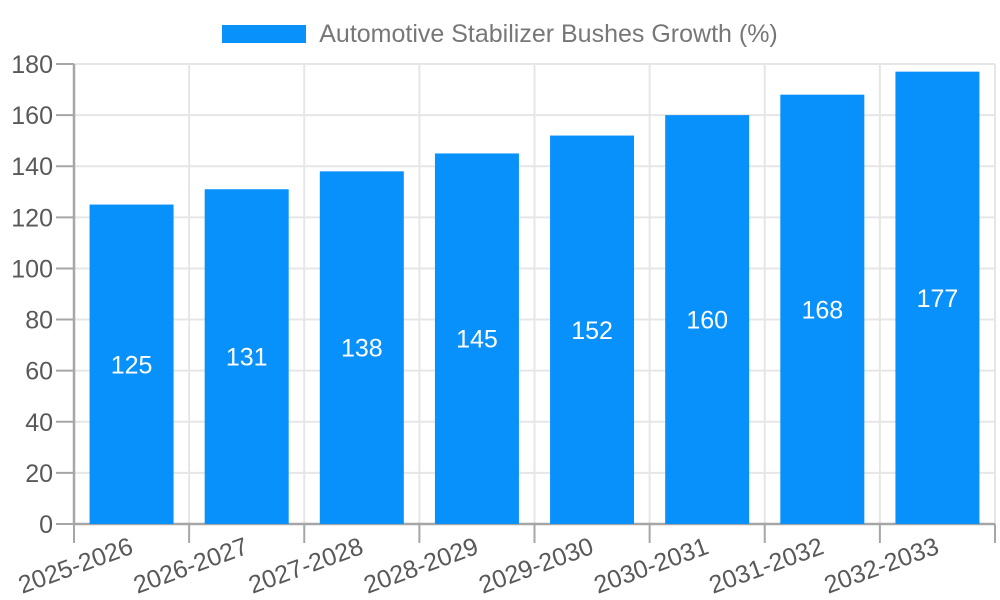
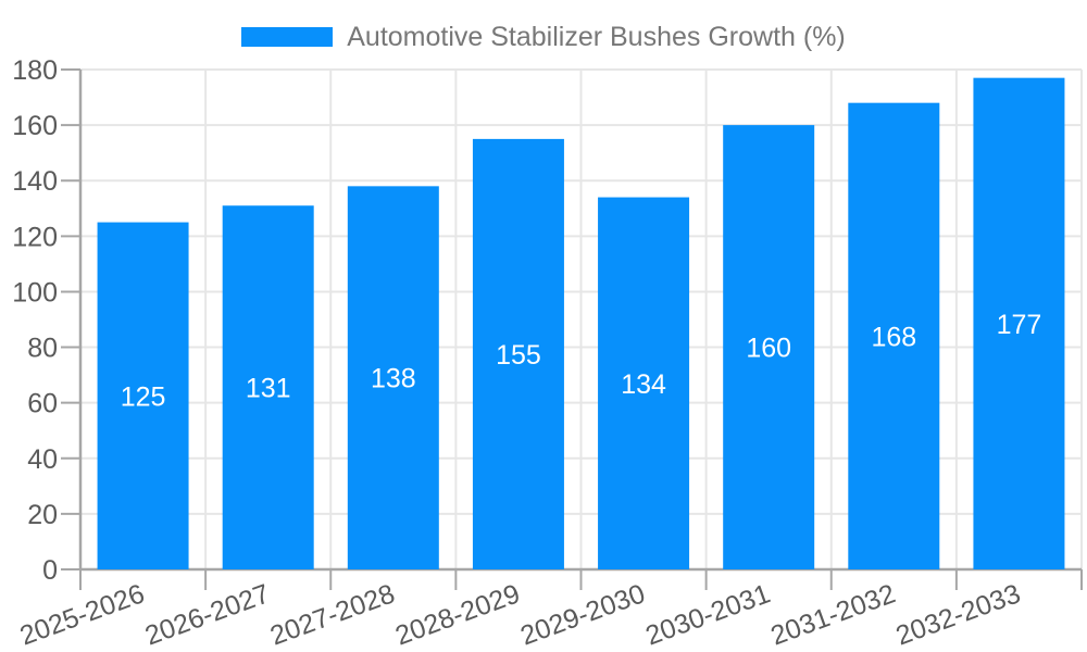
2028-2029: 145 -> 155
2029-2030: 152 -> 134
